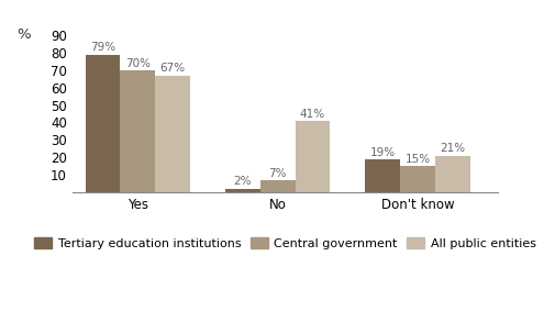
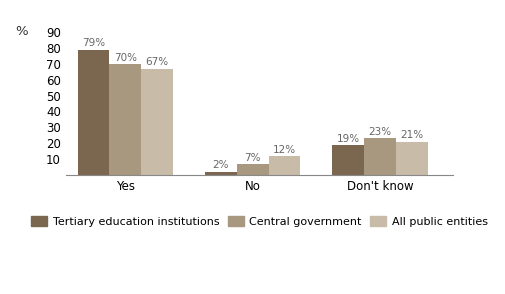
All public entities/No: 41% -> 12%
Central government/Don't know: 15% -> 23%
